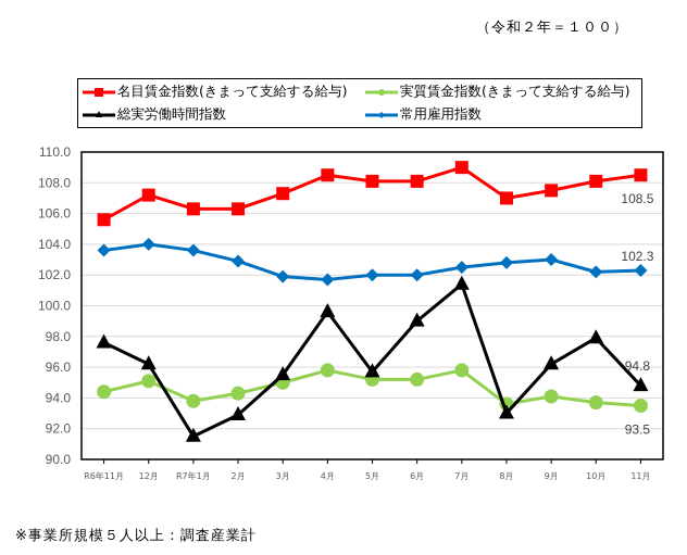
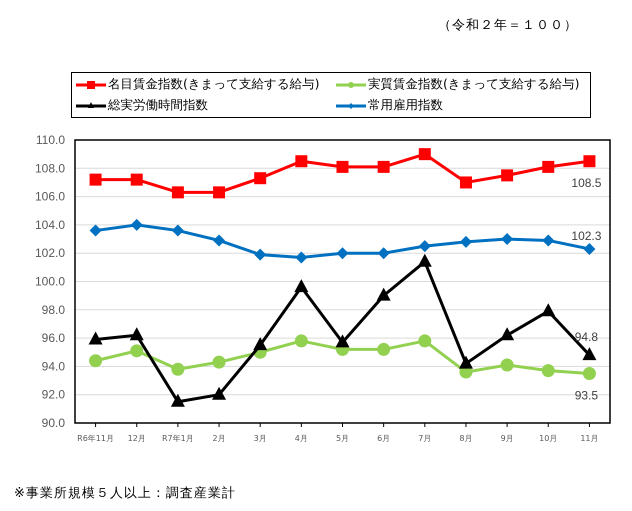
名目賃金指数(きまって支給する給与)/R6年11月: 105.6 -> 107.2
総実労働時間指数/R6年11月: 97.6 -> 95.9
総実労働時間指数/2月: 92.9 -> 92.0
総実労働時間指数/8月: 93.0 -> 94.2
常用雇用指数/10月: 102.2 -> 102.9
